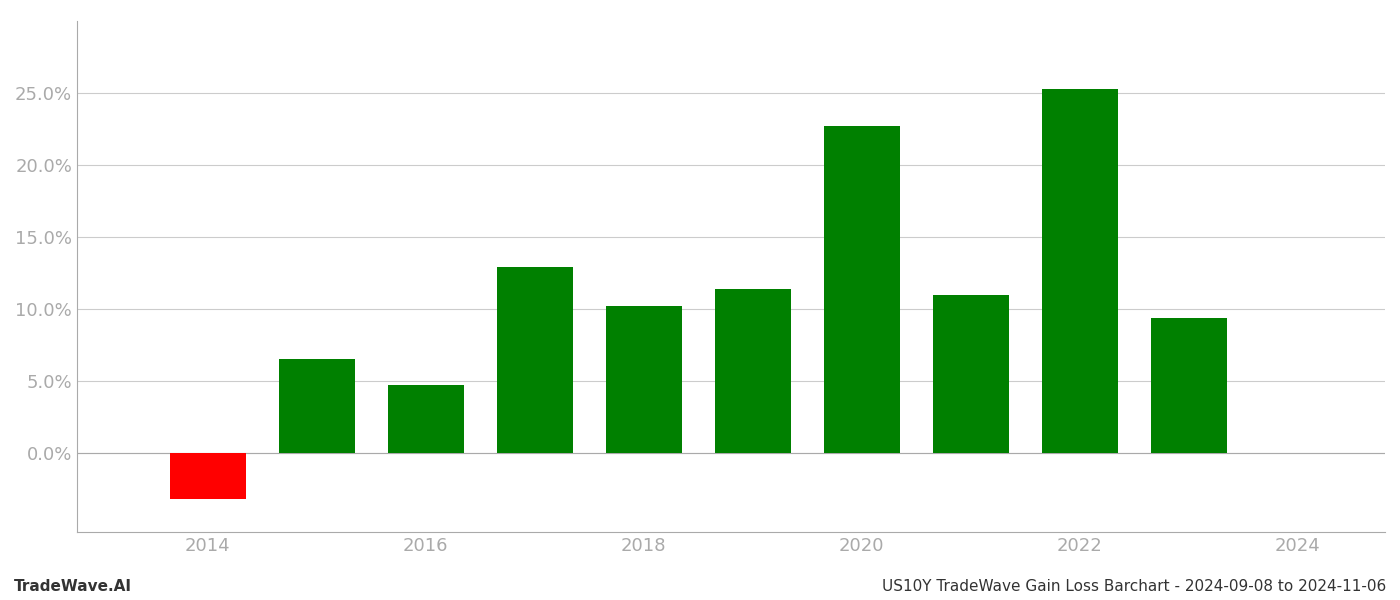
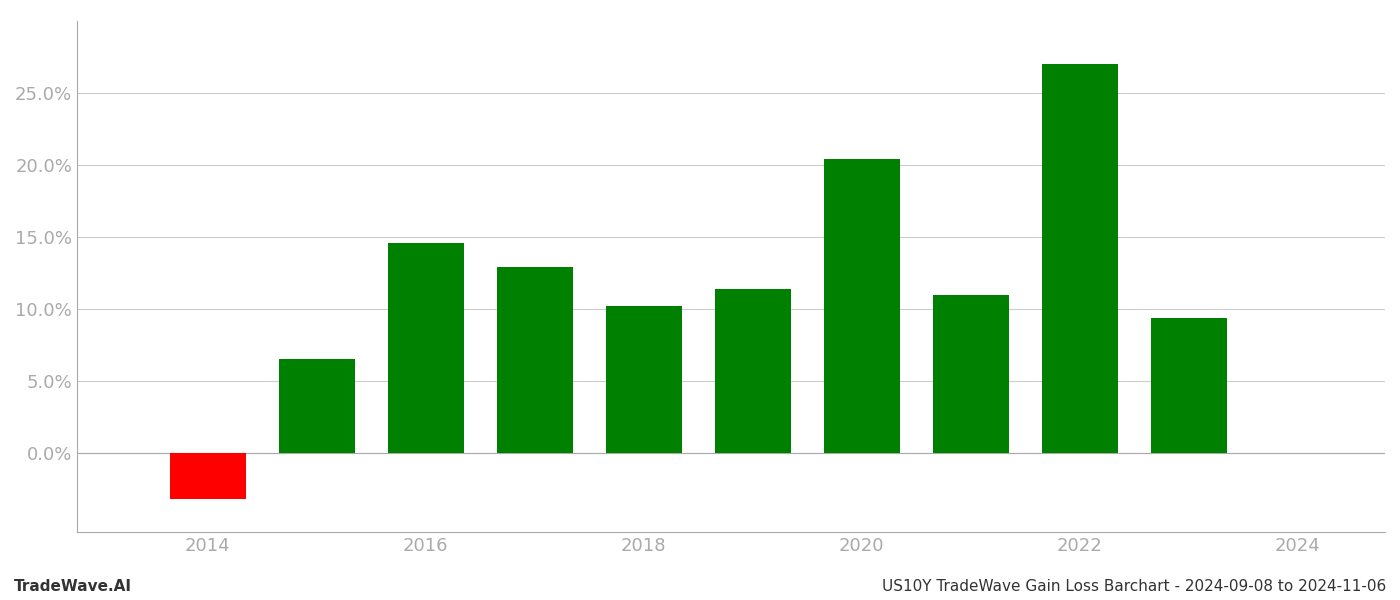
2016: 4.7% -> 14.6%
2020: 22.7% -> 20.4%
2022: 25.3% -> 27.0%
